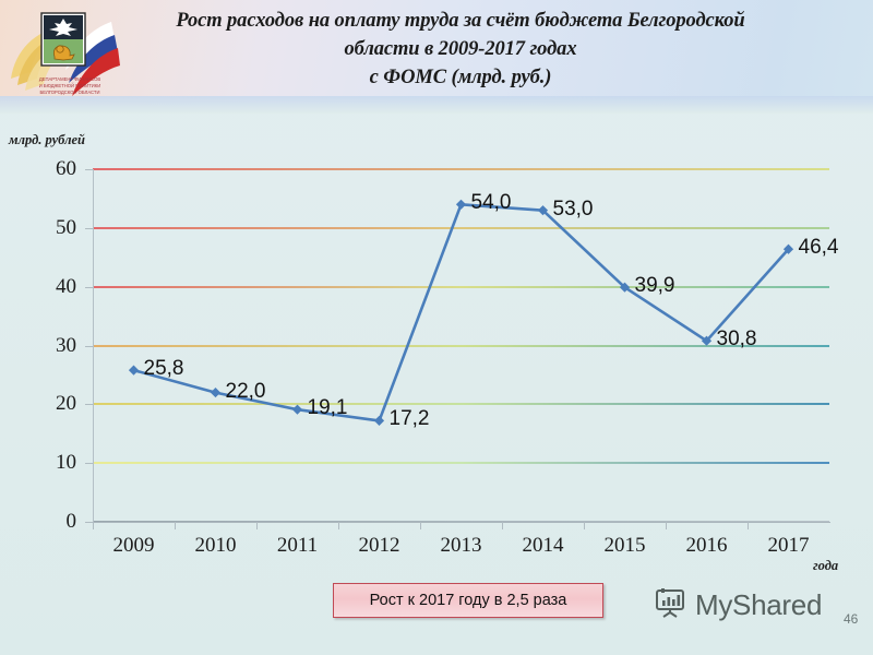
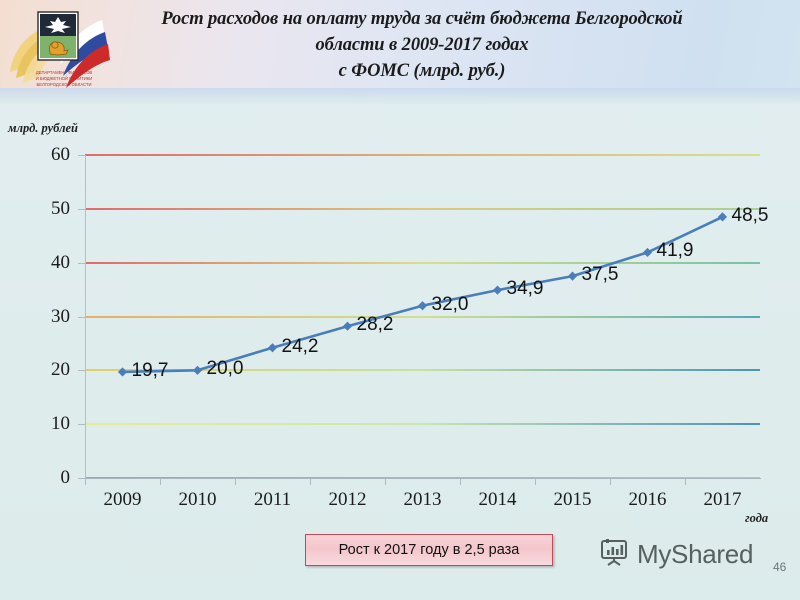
2009: 25,8 -> 19,7
2010: 22,0 -> 20,0
2011: 19,1 -> 24,2
2012: 17,2 -> 28,2
2013: 54,0 -> 32,0
2014: 53,0 -> 34,9
2015: 39,9 -> 37,5
2016: 30,8 -> 41,9
2017: 46,4 -> 48,5
